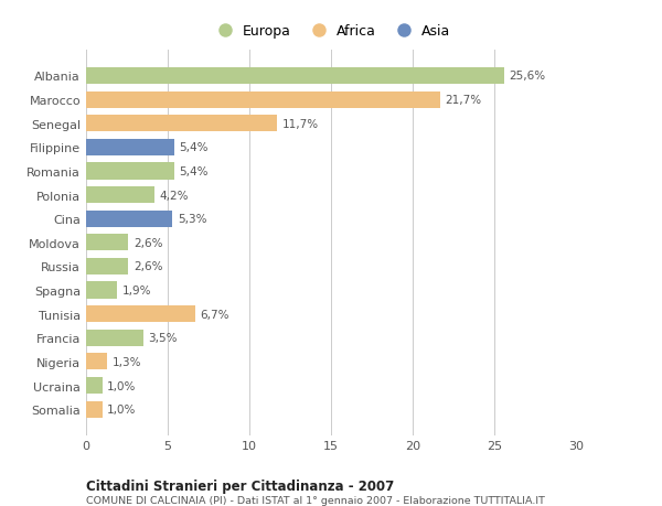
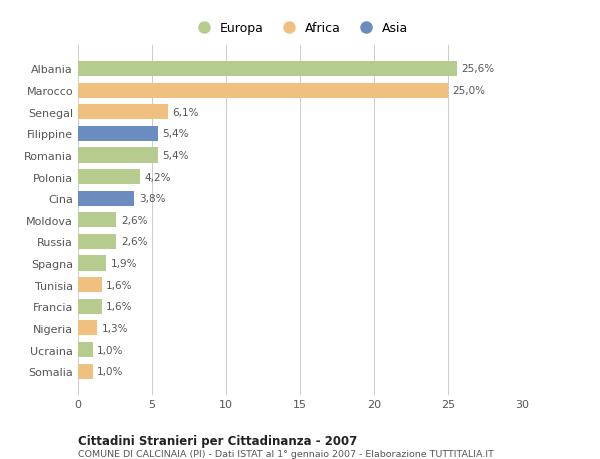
Marocco: 21,7% -> 25,0%
Senegal: 11,7% -> 6,1%
Cina: 5,3% -> 3,8%
Tunisia: 6,7% -> 1,6%
Francia: 3,5% -> 1,6%
